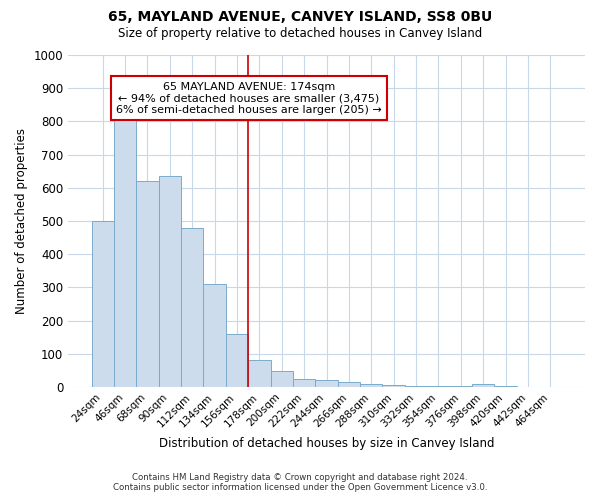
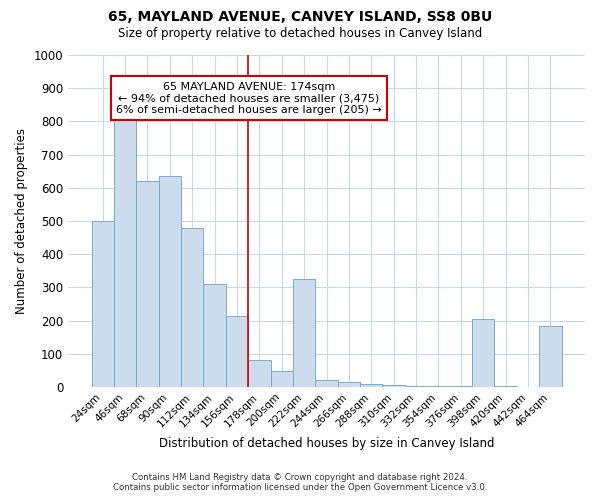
156sqm: 160 -> 215
222sqm: 25 -> 325
398sqm: 10 -> 205
464sqm: 1 -> 185
